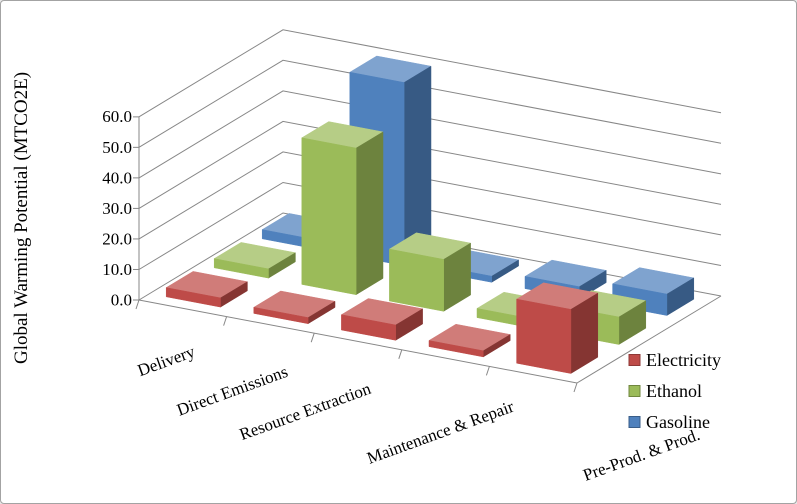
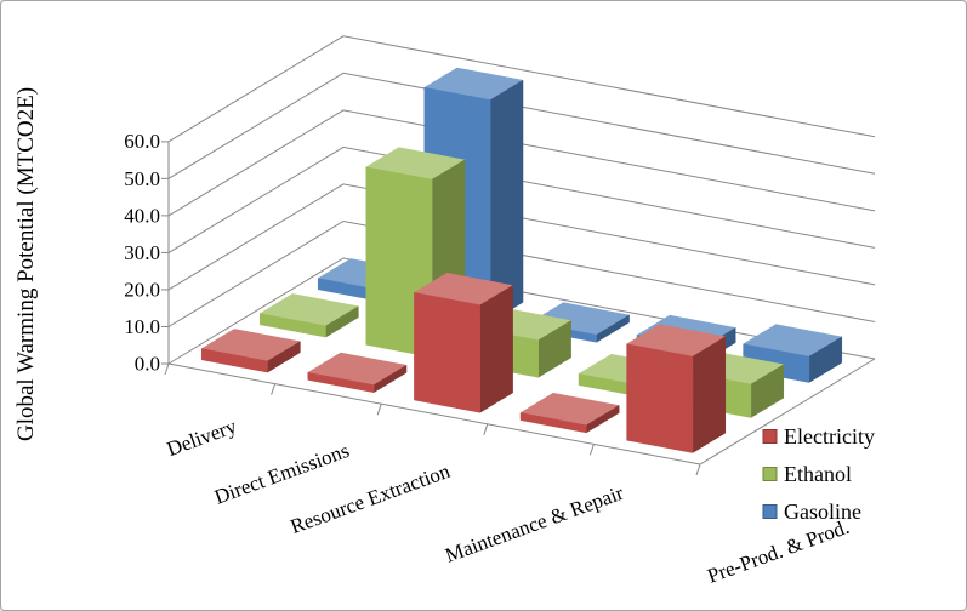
Electricity/Resource Extraction: 5 -> 29
Ethanol/Resource Extraction: 17 -> 10
Electricity/Pre-Prod. & Prod.: 21 -> 26
